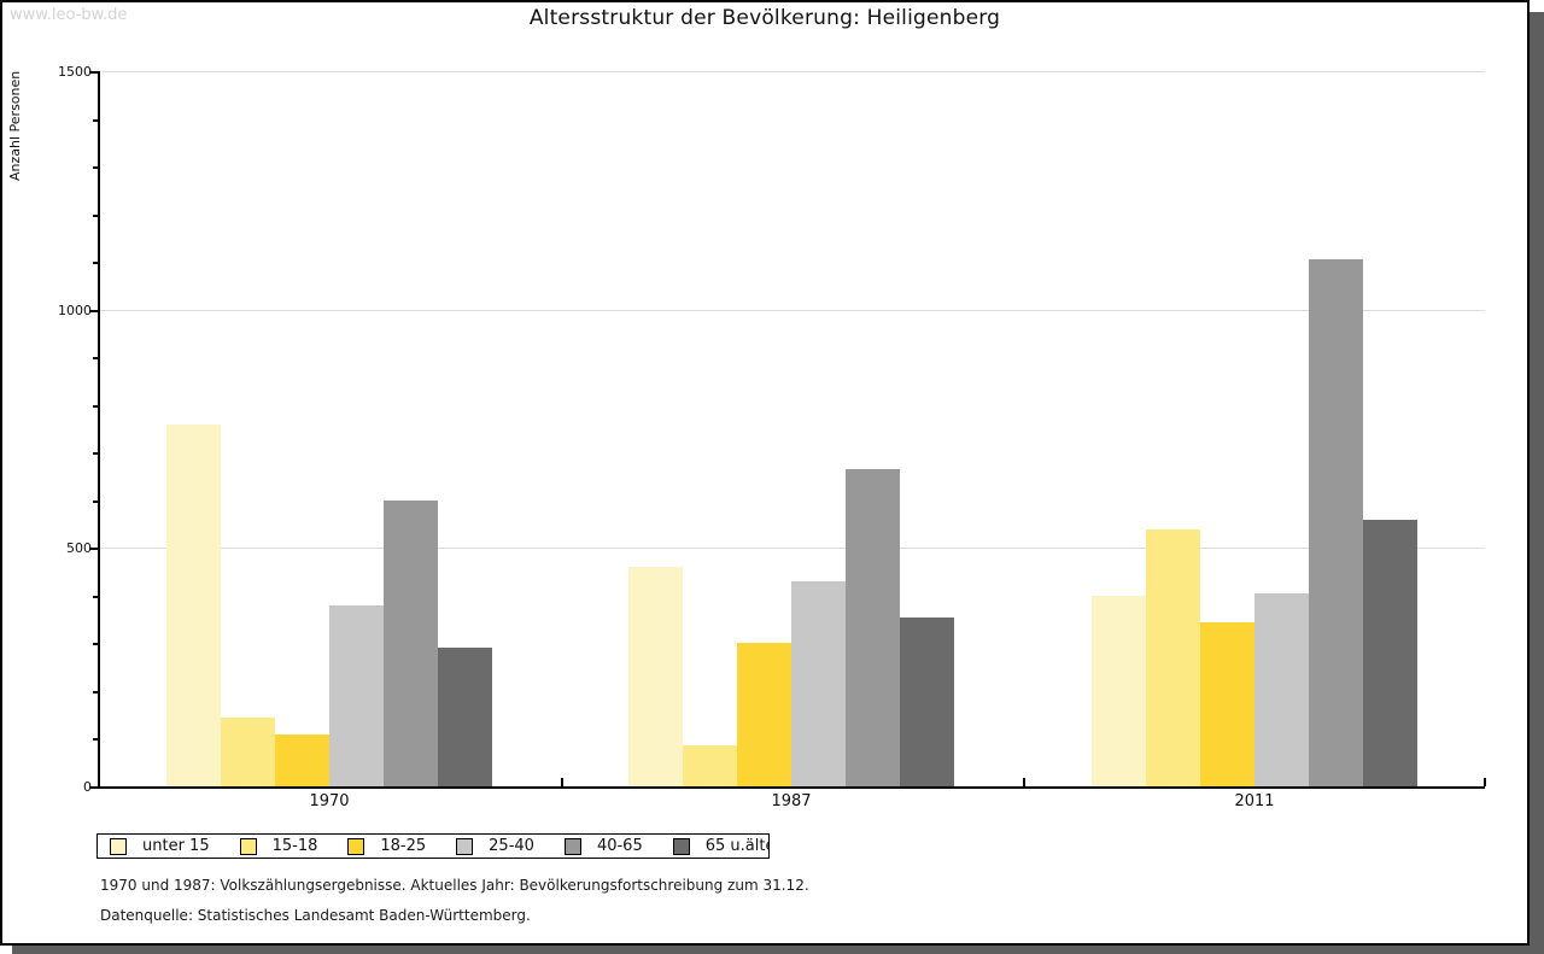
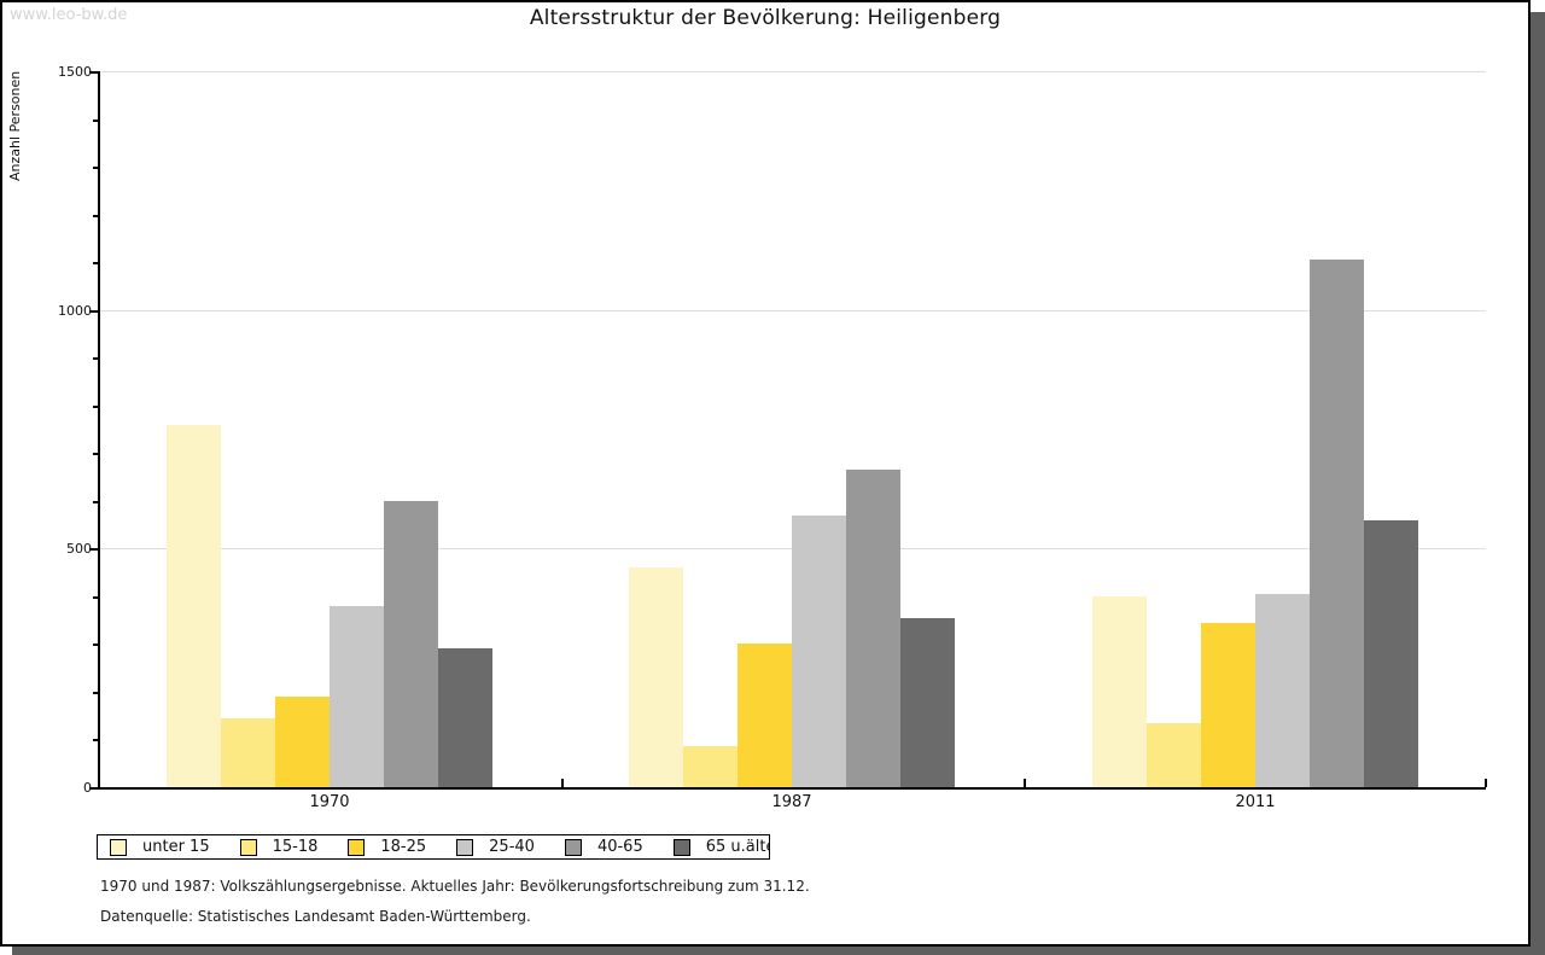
18-25/1970: 110 -> 190
25-40/1987: 430 -> 570
15-18/2011: 540 -> 140
